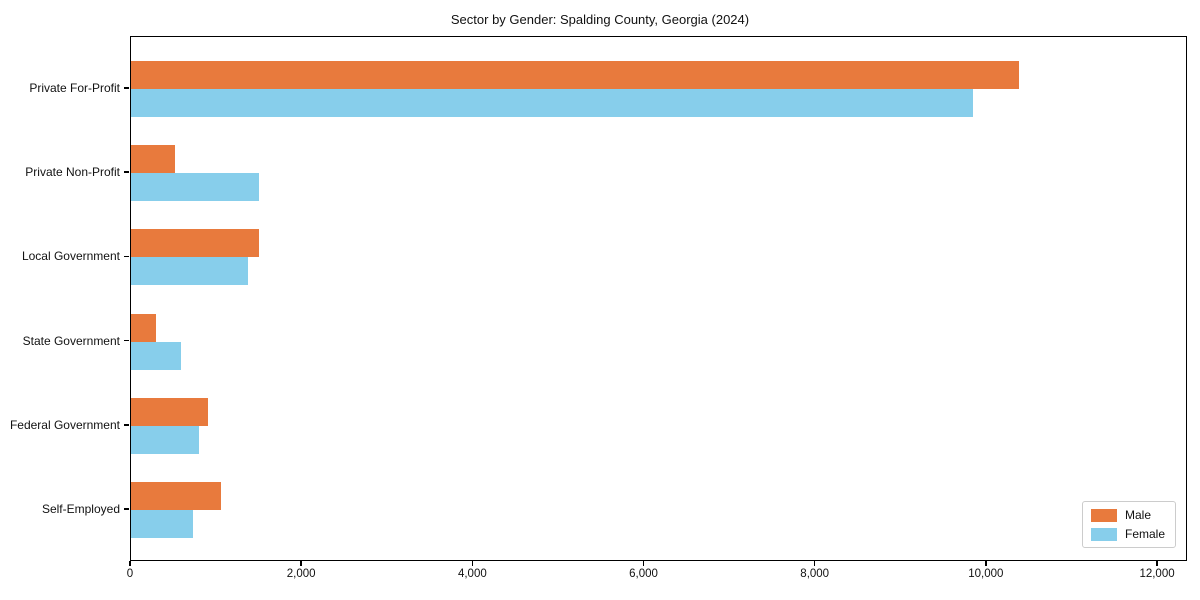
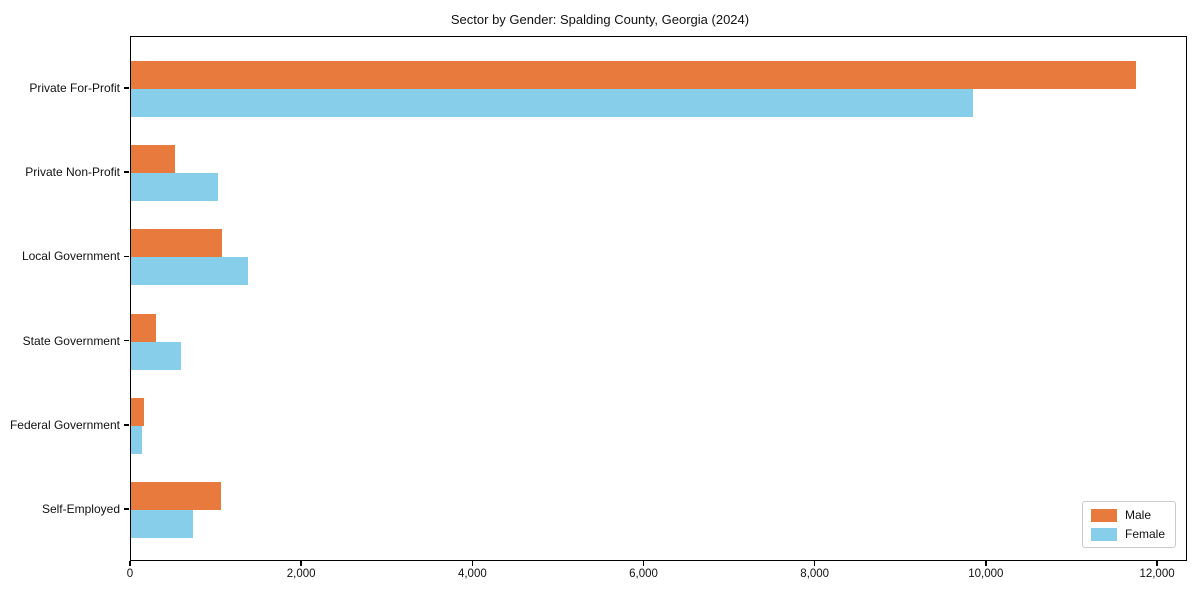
Male/Private For-Profit: 10400 -> 11800
Female/Private Non-Profit: 1500 -> 1000
Male/Local Government: 1500 -> 1100
Male/Federal Government: 900 -> 200
Female/Federal Government: 800 -> 100
